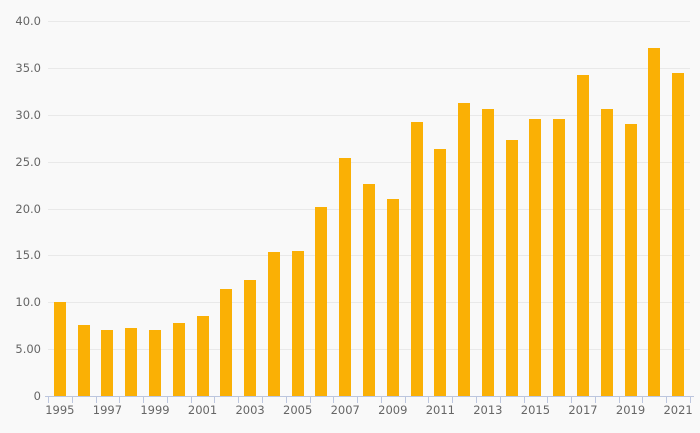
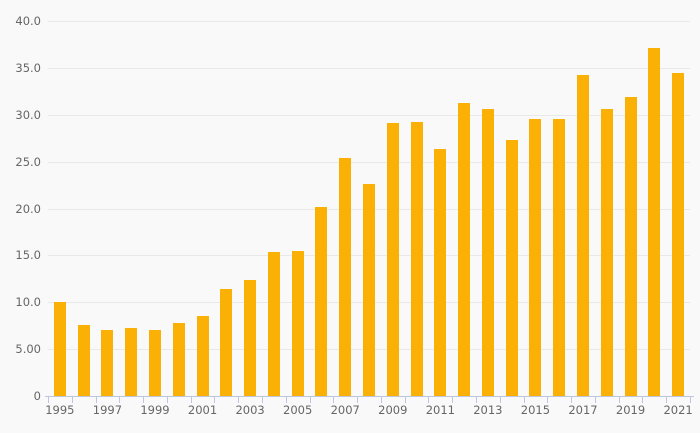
2009: 21 -> 29
2019: 29 -> 32
